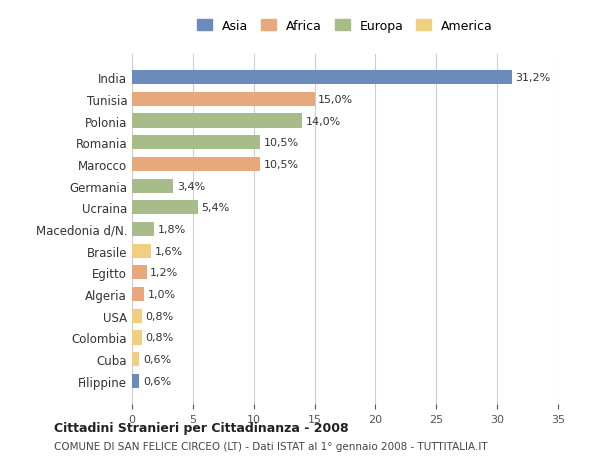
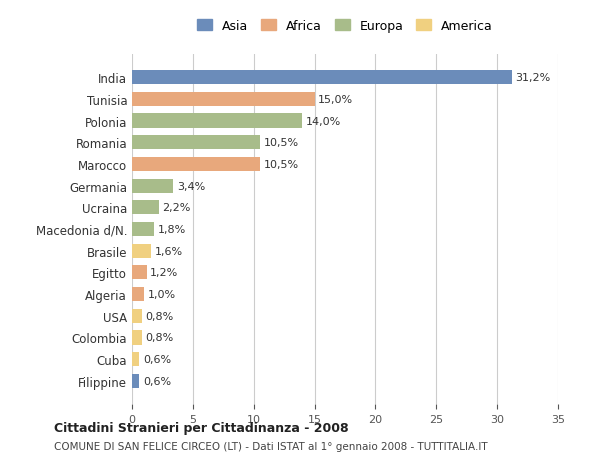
Ucraina: 5,4% -> 2,2%
